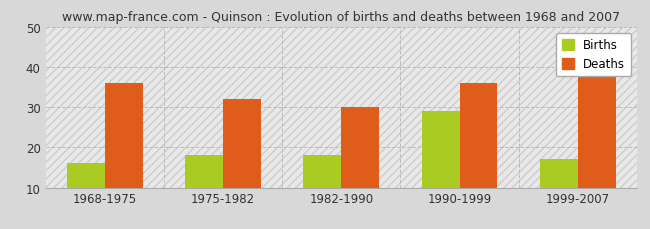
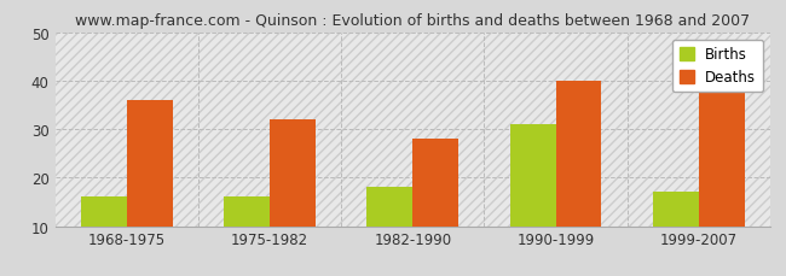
Births/1975-1982: 18 -> 16
Deaths/1982-1990: 30 -> 28
Births/1990-1999: 29 -> 31
Deaths/1990-1999: 36 -> 40
